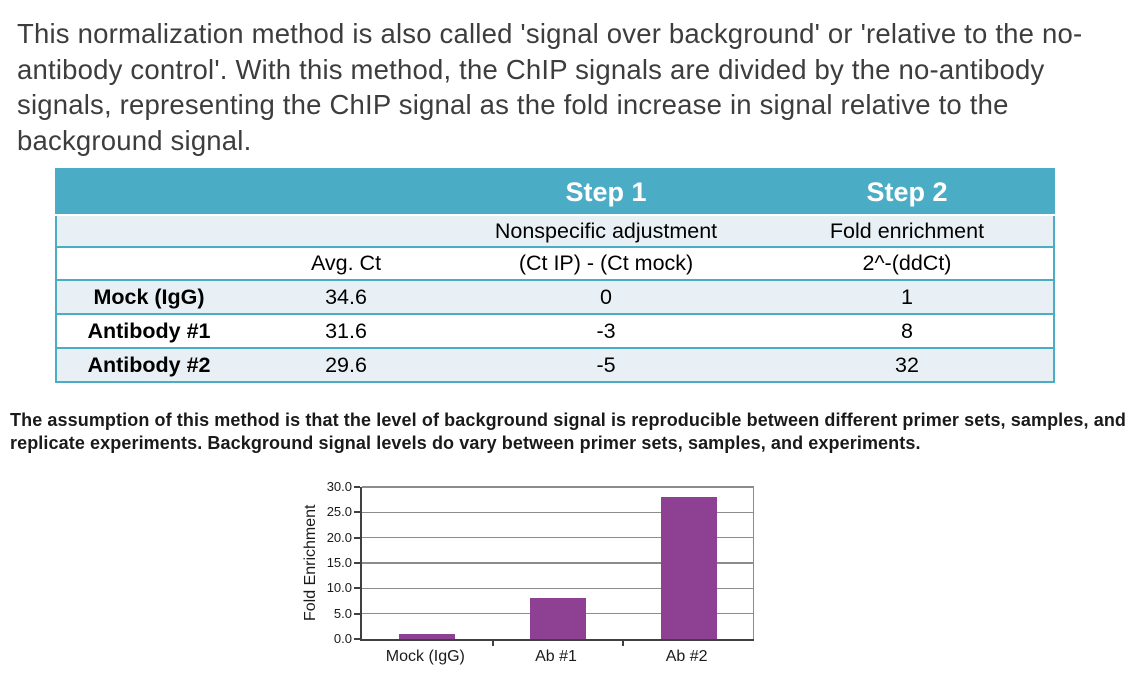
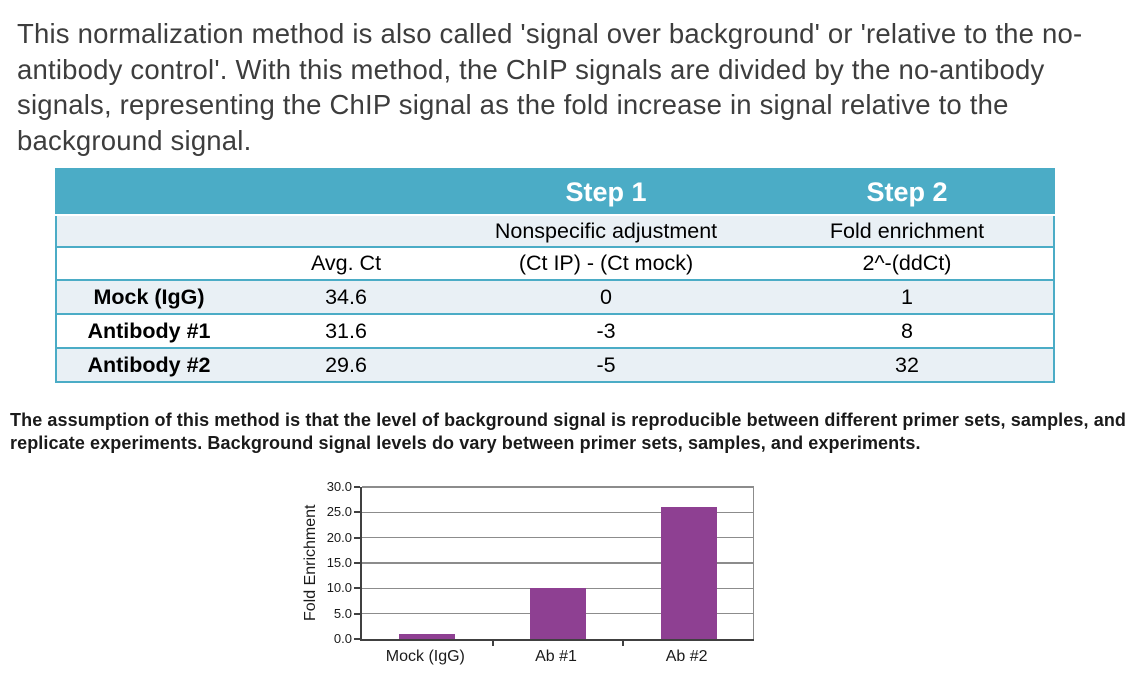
Ab #1: 8 -> 10
Ab #2: 28 -> 26
